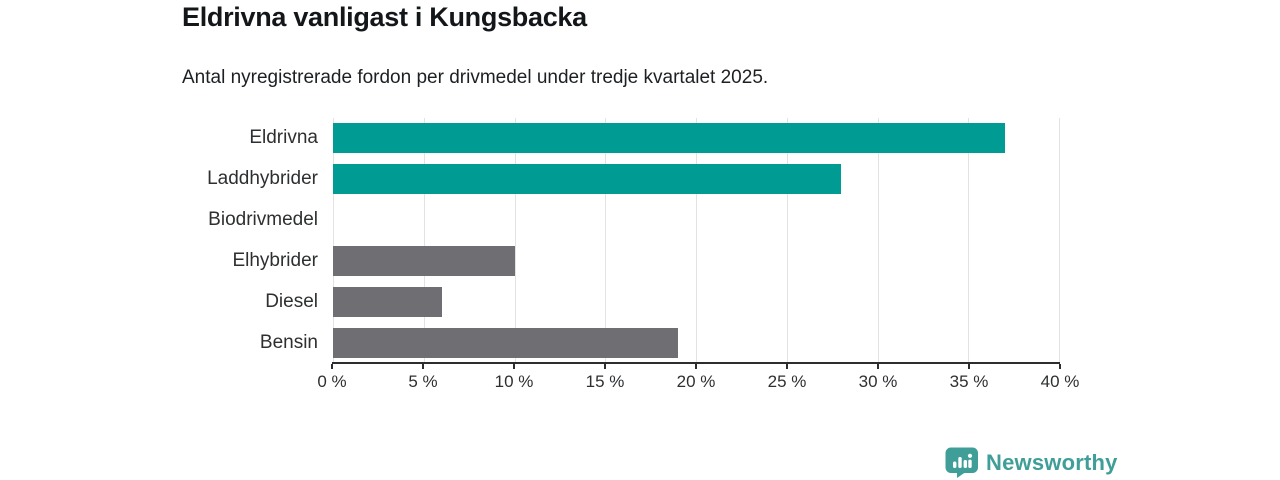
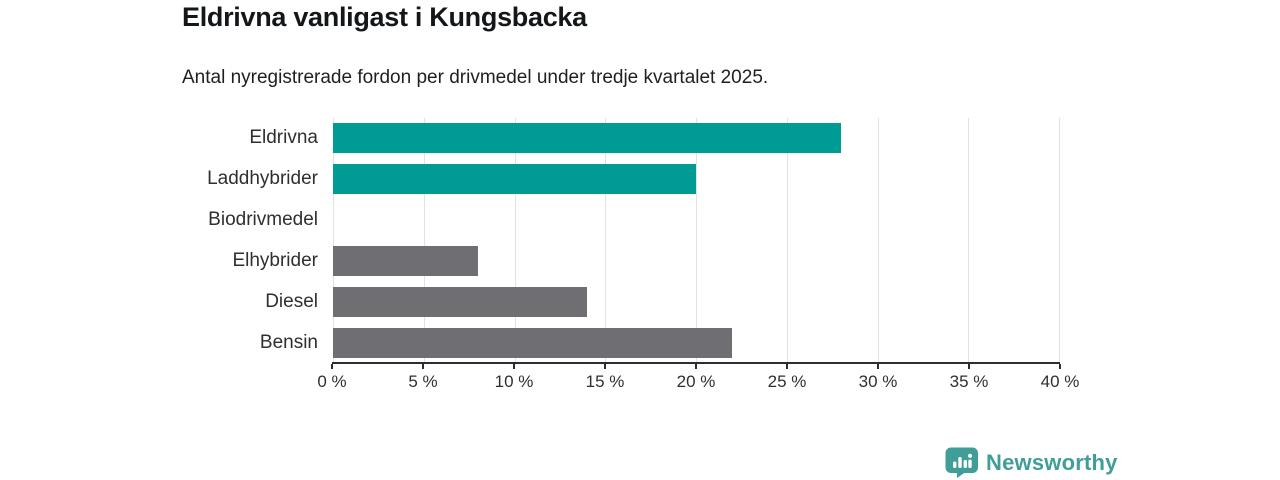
Eldrivna: 37% -> 28%
Laddhybrider: 28% -> 20%
Elhybrider: 10% -> 8%
Diesel: 6% -> 14%
Bensin: 19% -> 22%
